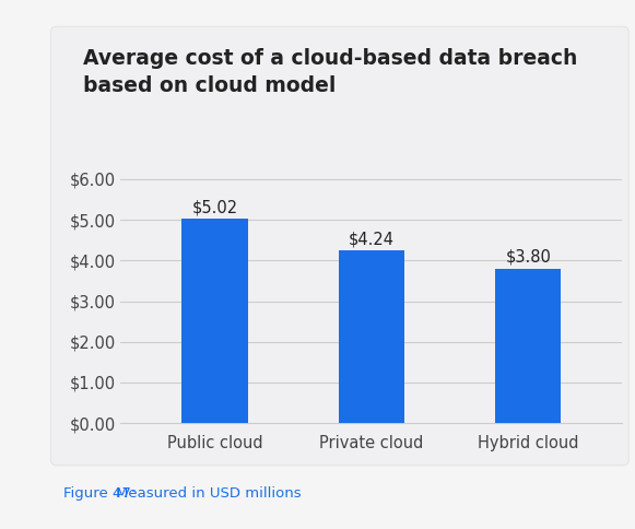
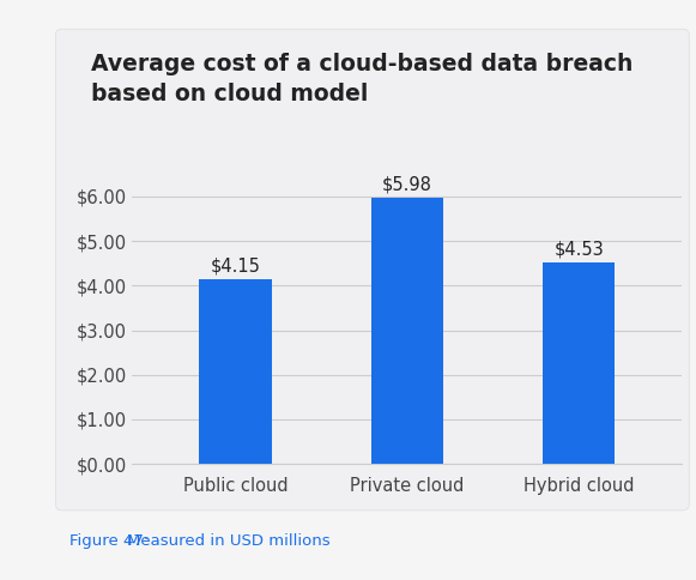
Public cloud: $5.02 -> $4.15
Private cloud: $4.24 -> $5.98
Hybrid cloud: $3.80 -> $4.53
